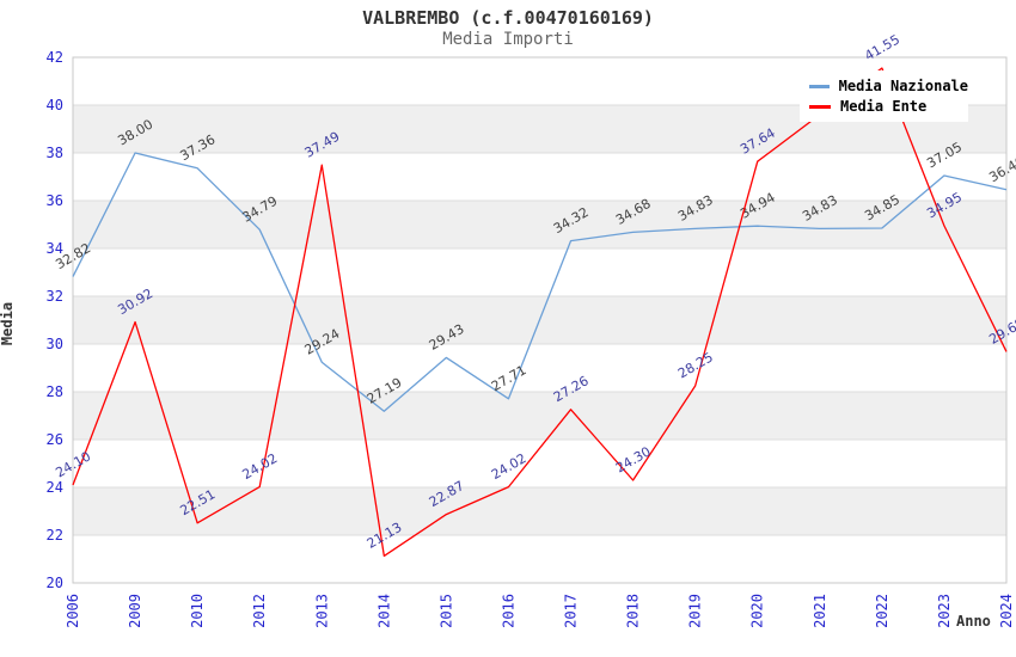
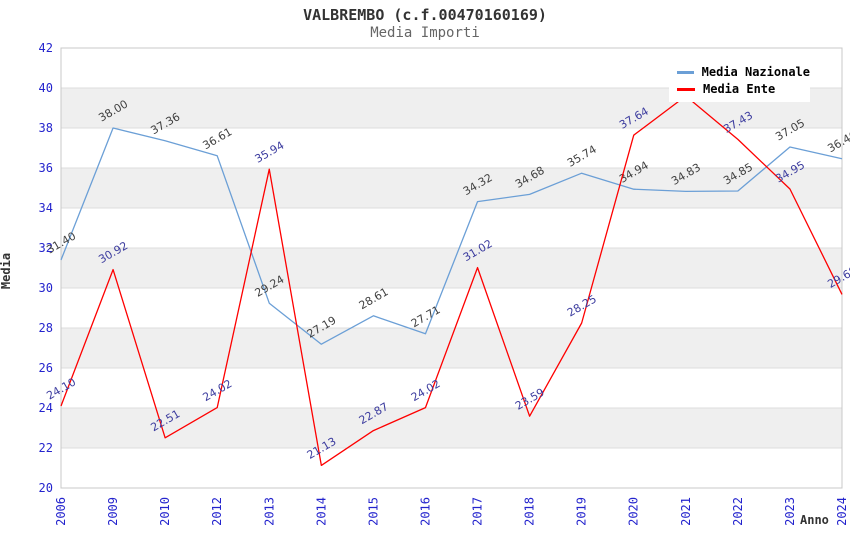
Media Nazionale/2006: 32.82 -> 31.40
Media Nazionale/2012: 34.79 -> 36.61
Media Ente/2013: 37.49 -> 35.94
Media Nazionale/2015: 29.43 -> 28.61
Media Ente/2017: 27.26 -> 31.02
Media Ente/2018: 24.30 -> 23.59
Media Nazionale/2019: 34.83 -> 35.74
Media Ente/2022: 41.55 -> 37.43
